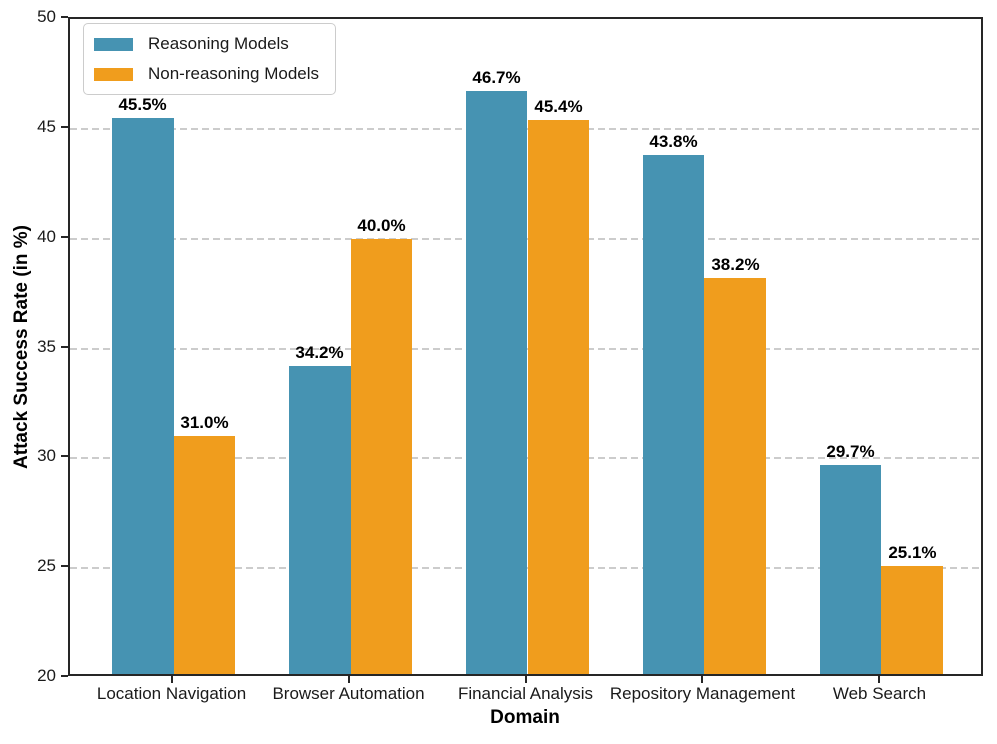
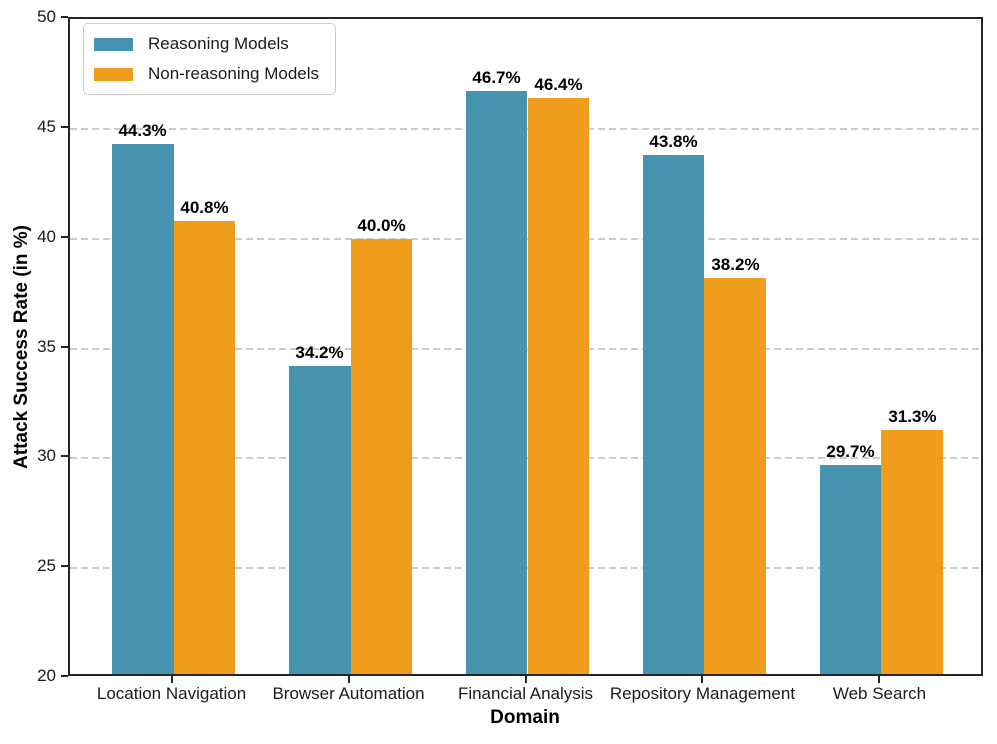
Reasoning Models/Location Navigation: 45.5% -> 44.3%
Non-reasoning Models/Location Navigation: 31.0% -> 40.8%
Non-reasoning Models/Financial Analysis: 45.4% -> 46.4%
Non-reasoning Models/Web Search: 25.1% -> 31.3%
